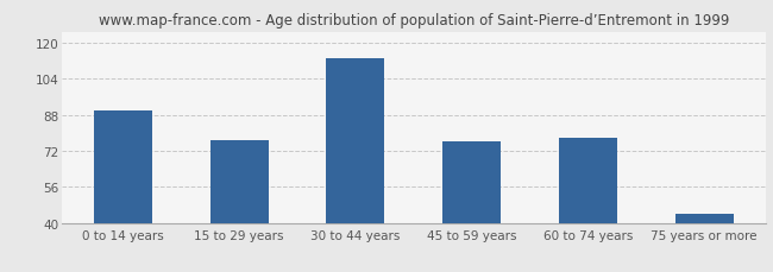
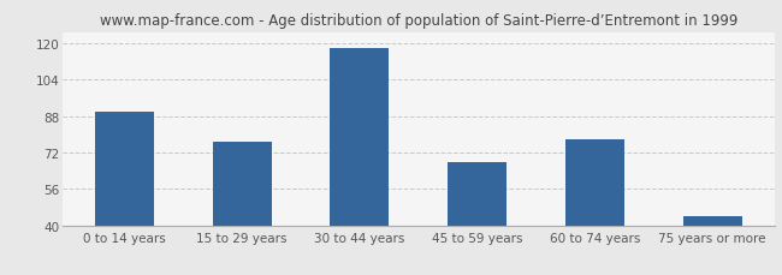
30 to 44 years: 113 -> 118
45 to 59 years: 76 -> 68
